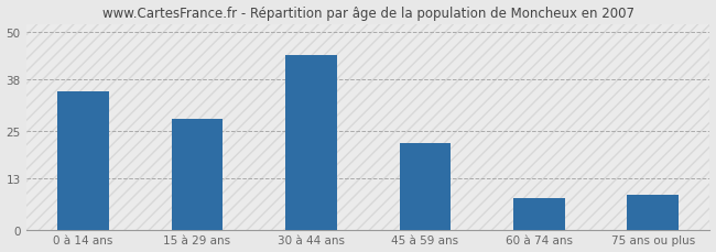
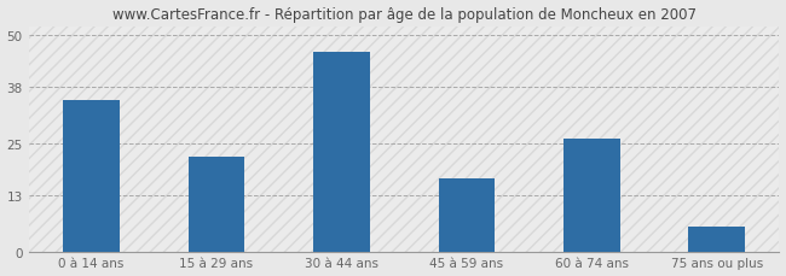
15 à 29 ans: 28 -> 22
30 à 44 ans: 44 -> 46
45 à 59 ans: 22 -> 17
60 à 74 ans: 8 -> 26
75 ans ou plus: 9 -> 6
